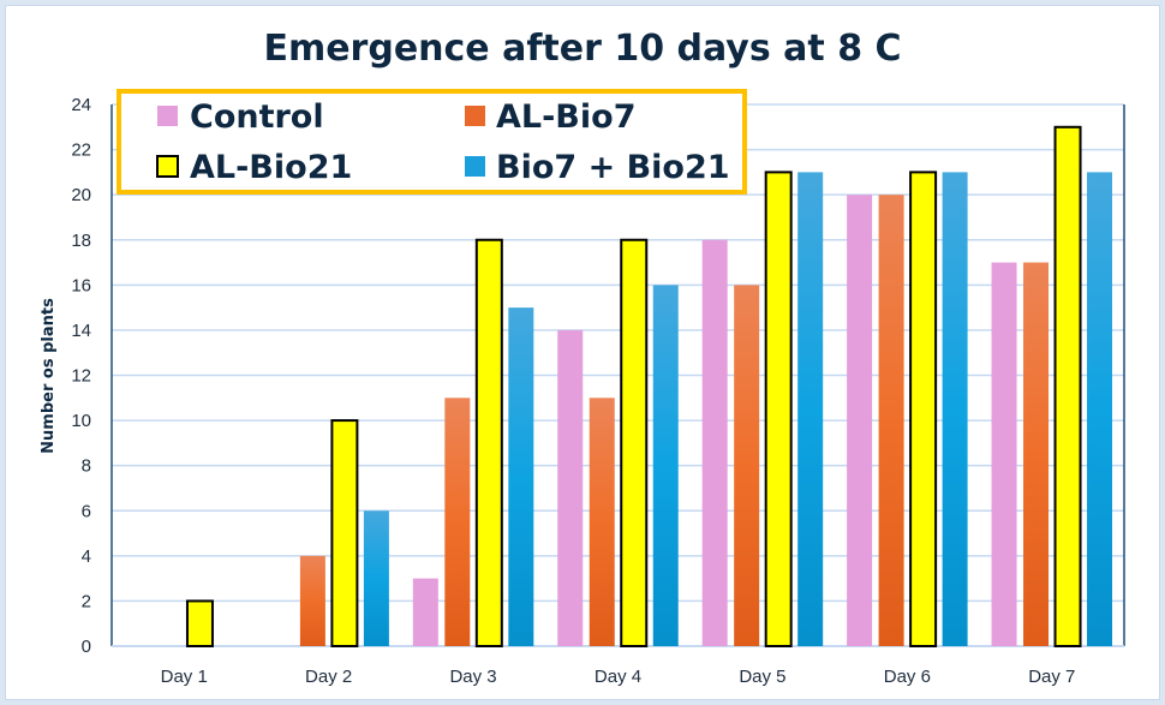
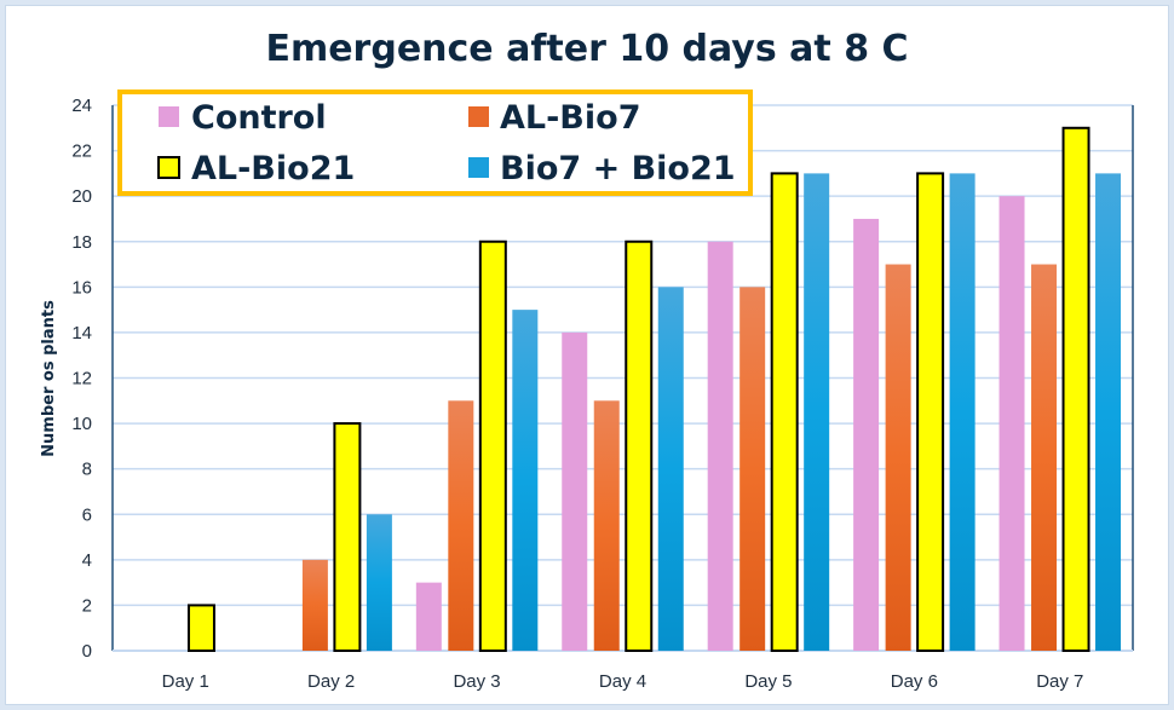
Control/Day 6: 20 -> 19
AL-Bio7/Day 6: 20 -> 17
Control/Day 7: 17 -> 20
